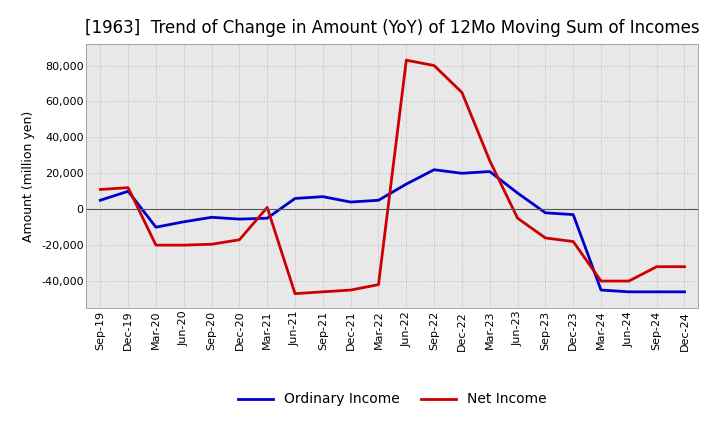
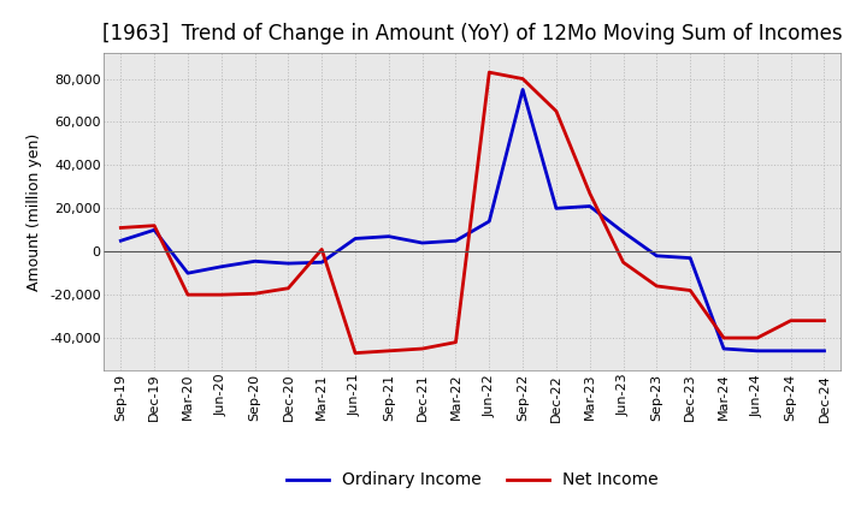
Ordinary Income/Sep-22: 22,000 -> 75,000
